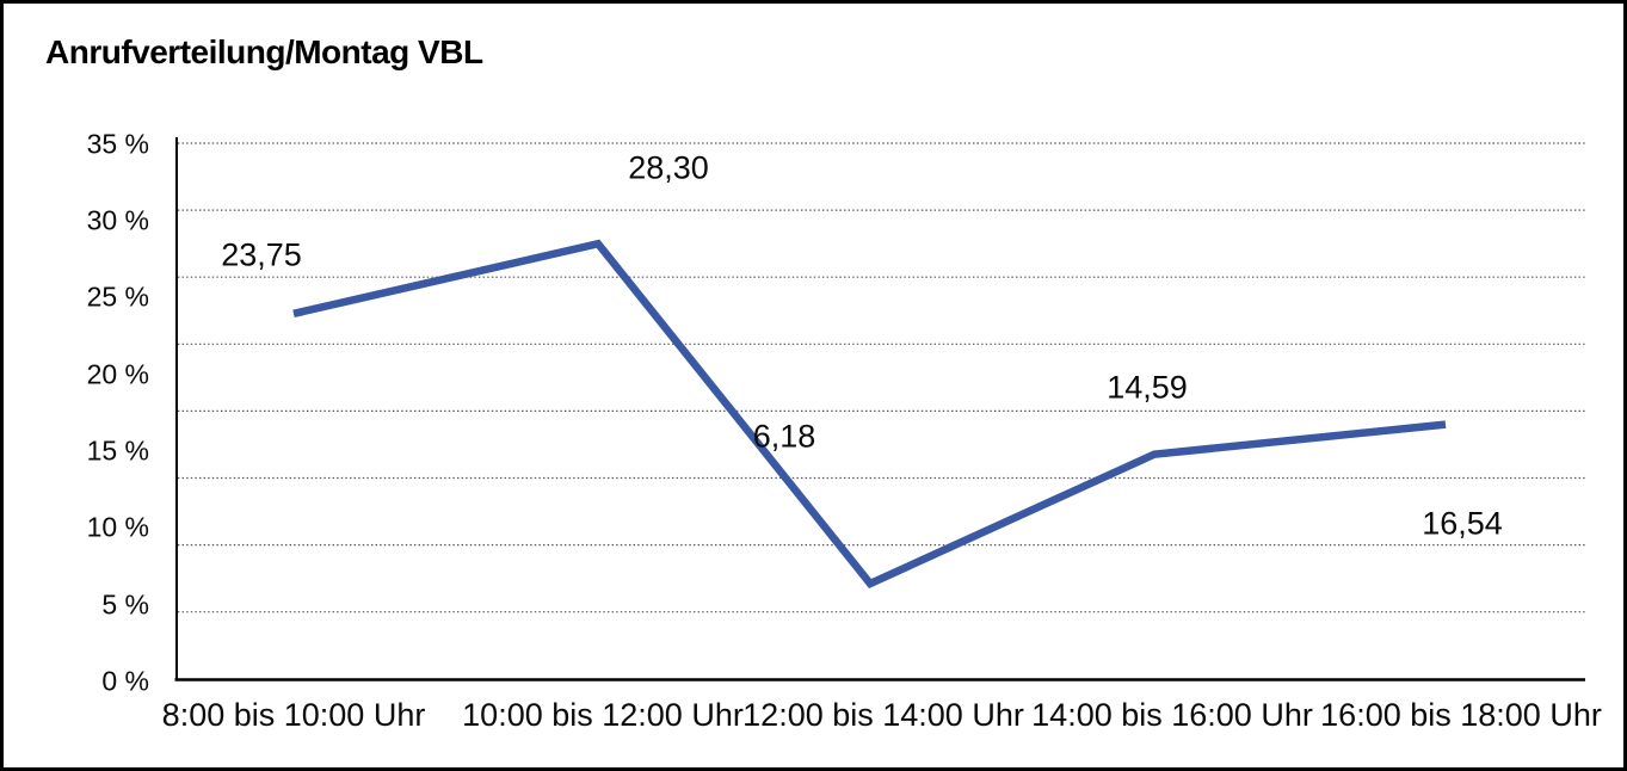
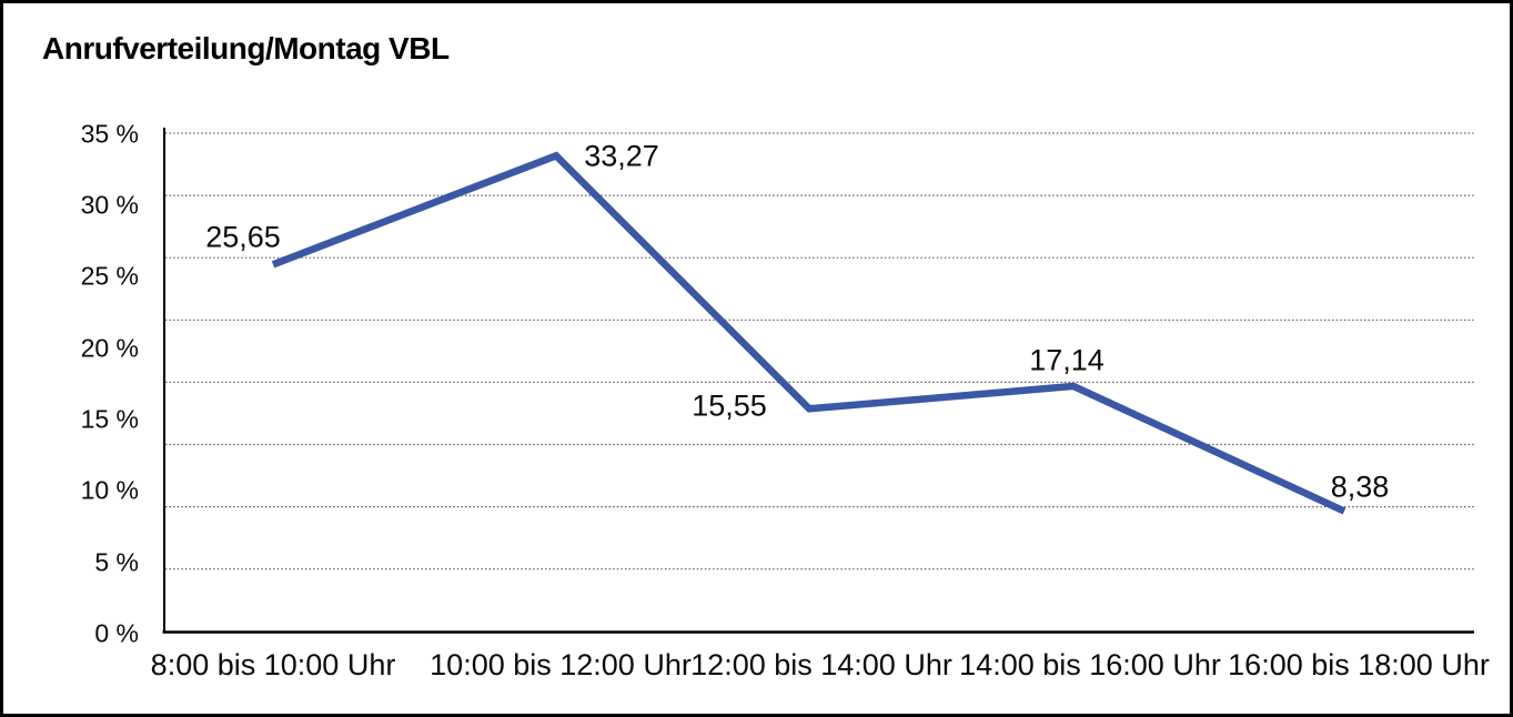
8:00 bis 10:00 Uhr: 23,75 -> 25,65
10:00 bis 12:00 Uhr: 28,30 -> 33,27
12:00 bis 14:00 Uhr: 6,18 -> 15,55
14:00 bis 16:00 Uhr: 14,59 -> 17,14
16:00 bis 18:00 Uhr: 16,54 -> 8,38
